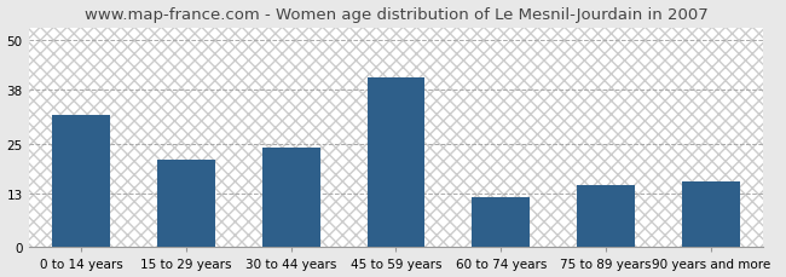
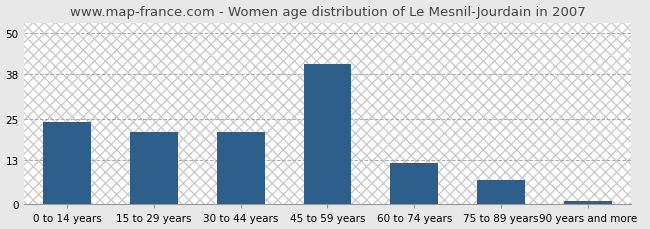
0 to 14 years: 32 -> 24
30 to 44 years: 24 -> 21
75 to 89 years: 15 -> 7
90 years and more: 16 -> 1
